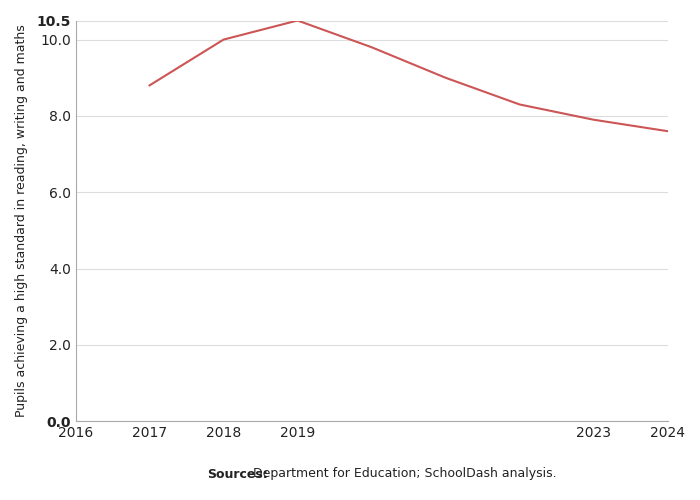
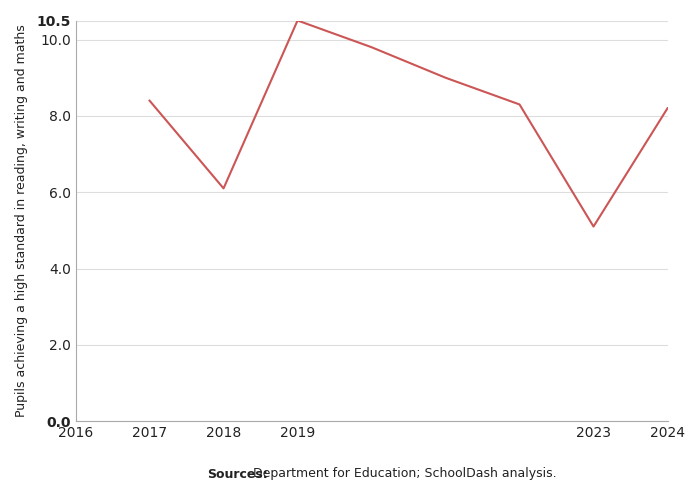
2017: 8.8 -> 8.4
2018: 10.0 -> 6.1
2023: 7.9 -> 5.1
2024: 7.6 -> 8.2
